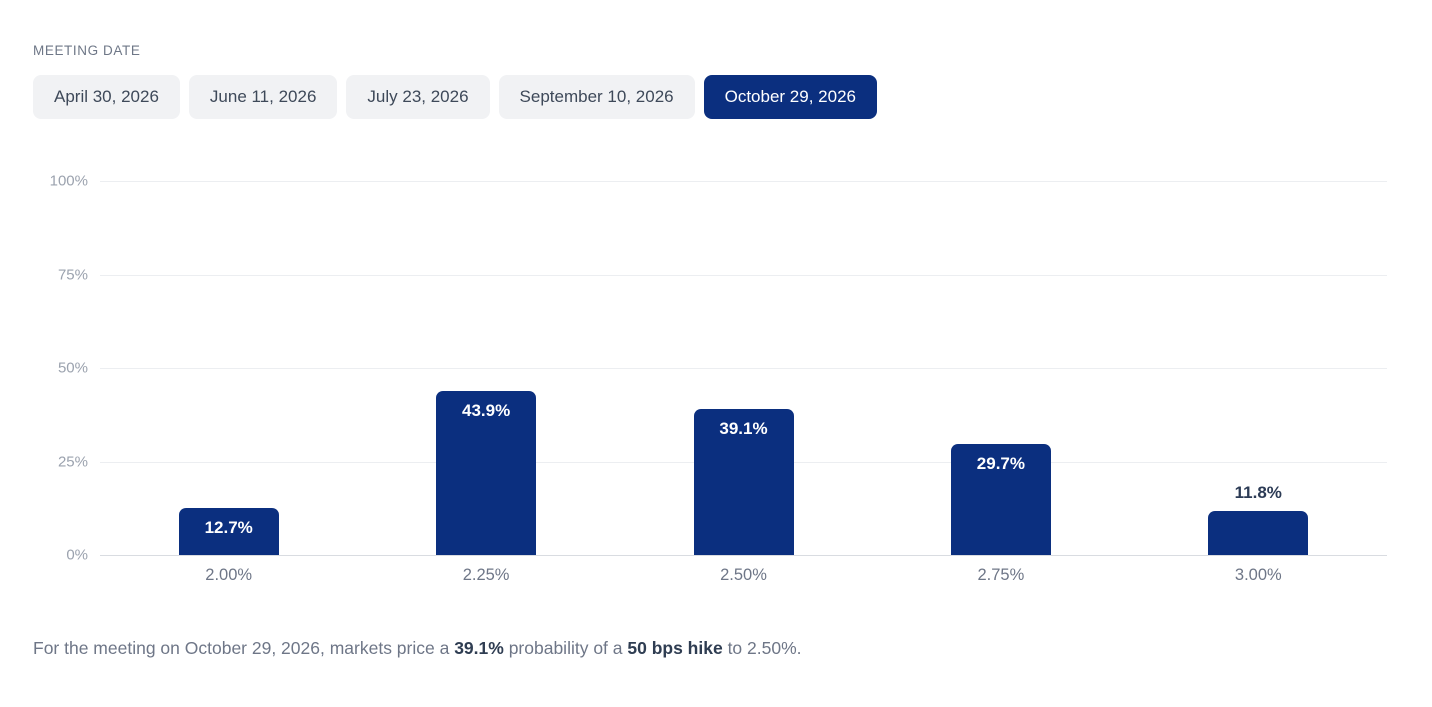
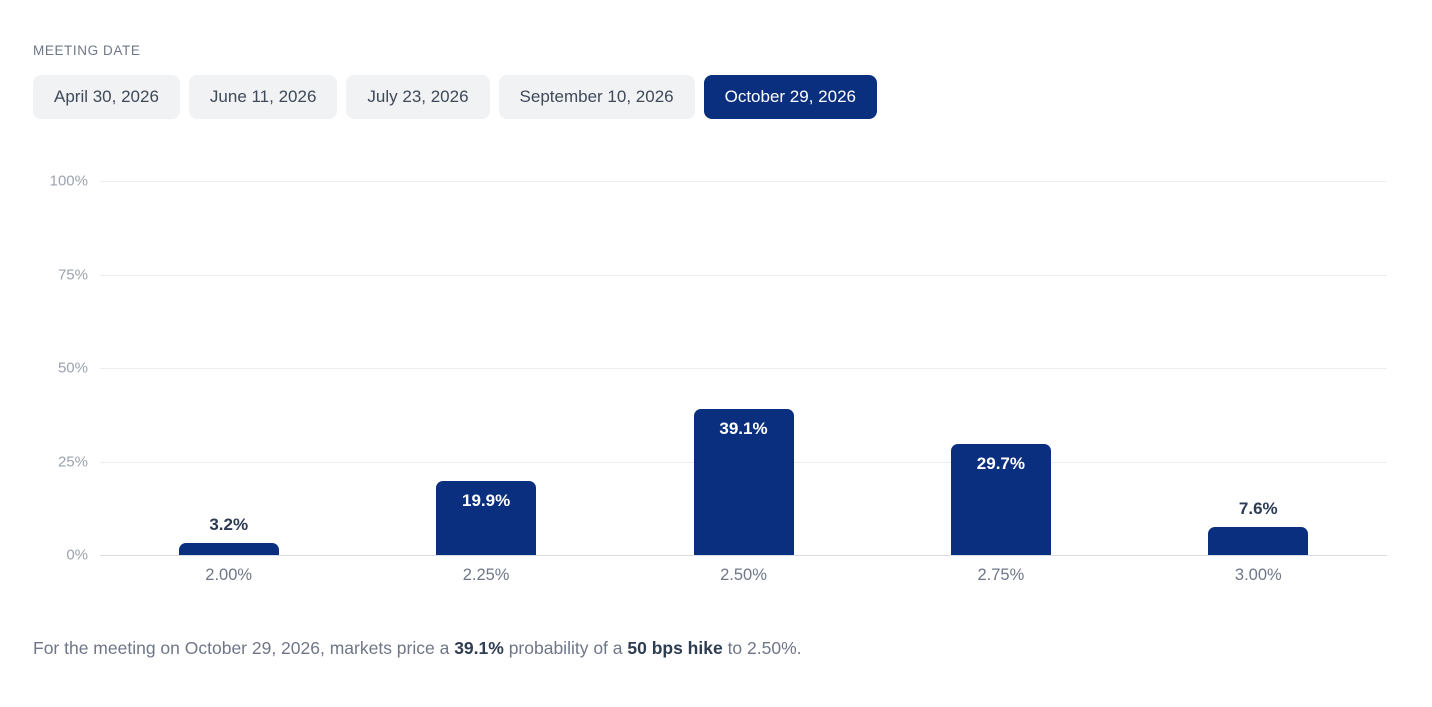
2.00%: 12.7% -> 3.2%
2.25%: 43.9% -> 19.9%
3.00%: 11.8% -> 7.6%
